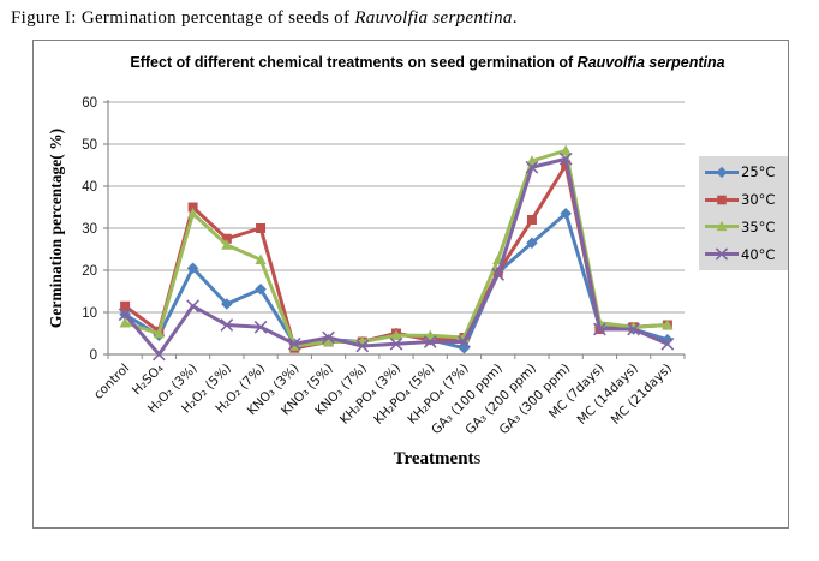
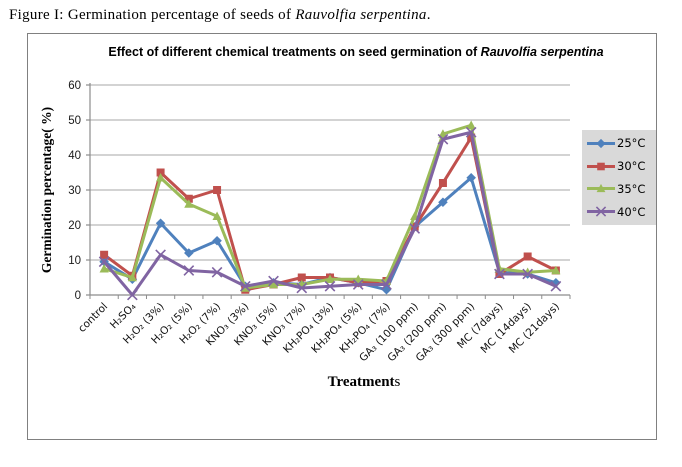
30°C/KNO₃ (7%): 3 -> 5
30°C/MC (14days): 6 -> 11
